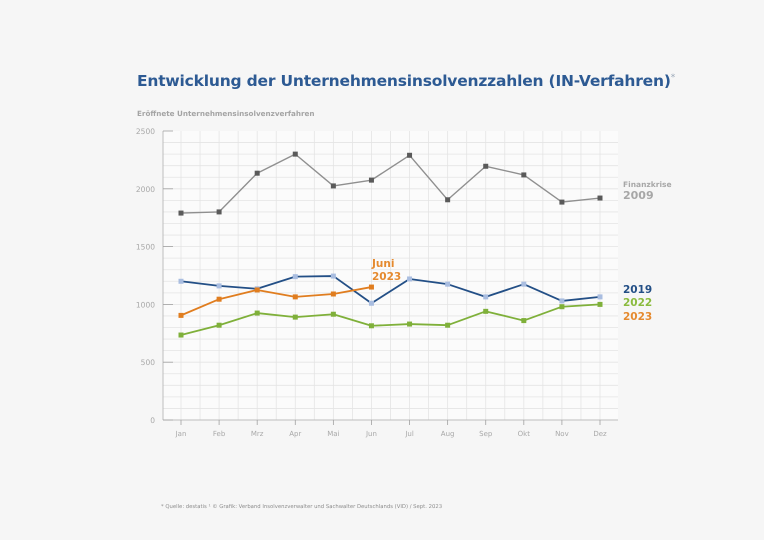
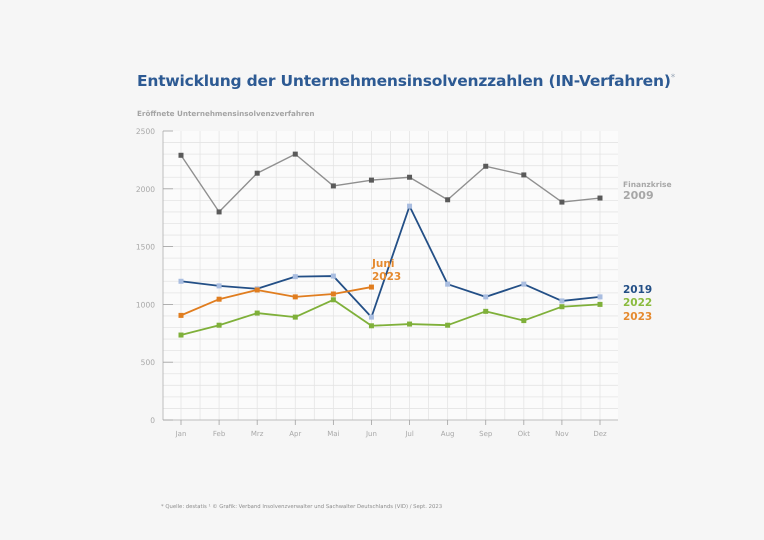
2009/Jan: 1790 -> 2290
2022/Mai: 920 -> 1040
2019/Jun: 1010 -> 890
2009/Jul: 2290 -> 2100
2019/Jul: 1220 -> 1850
